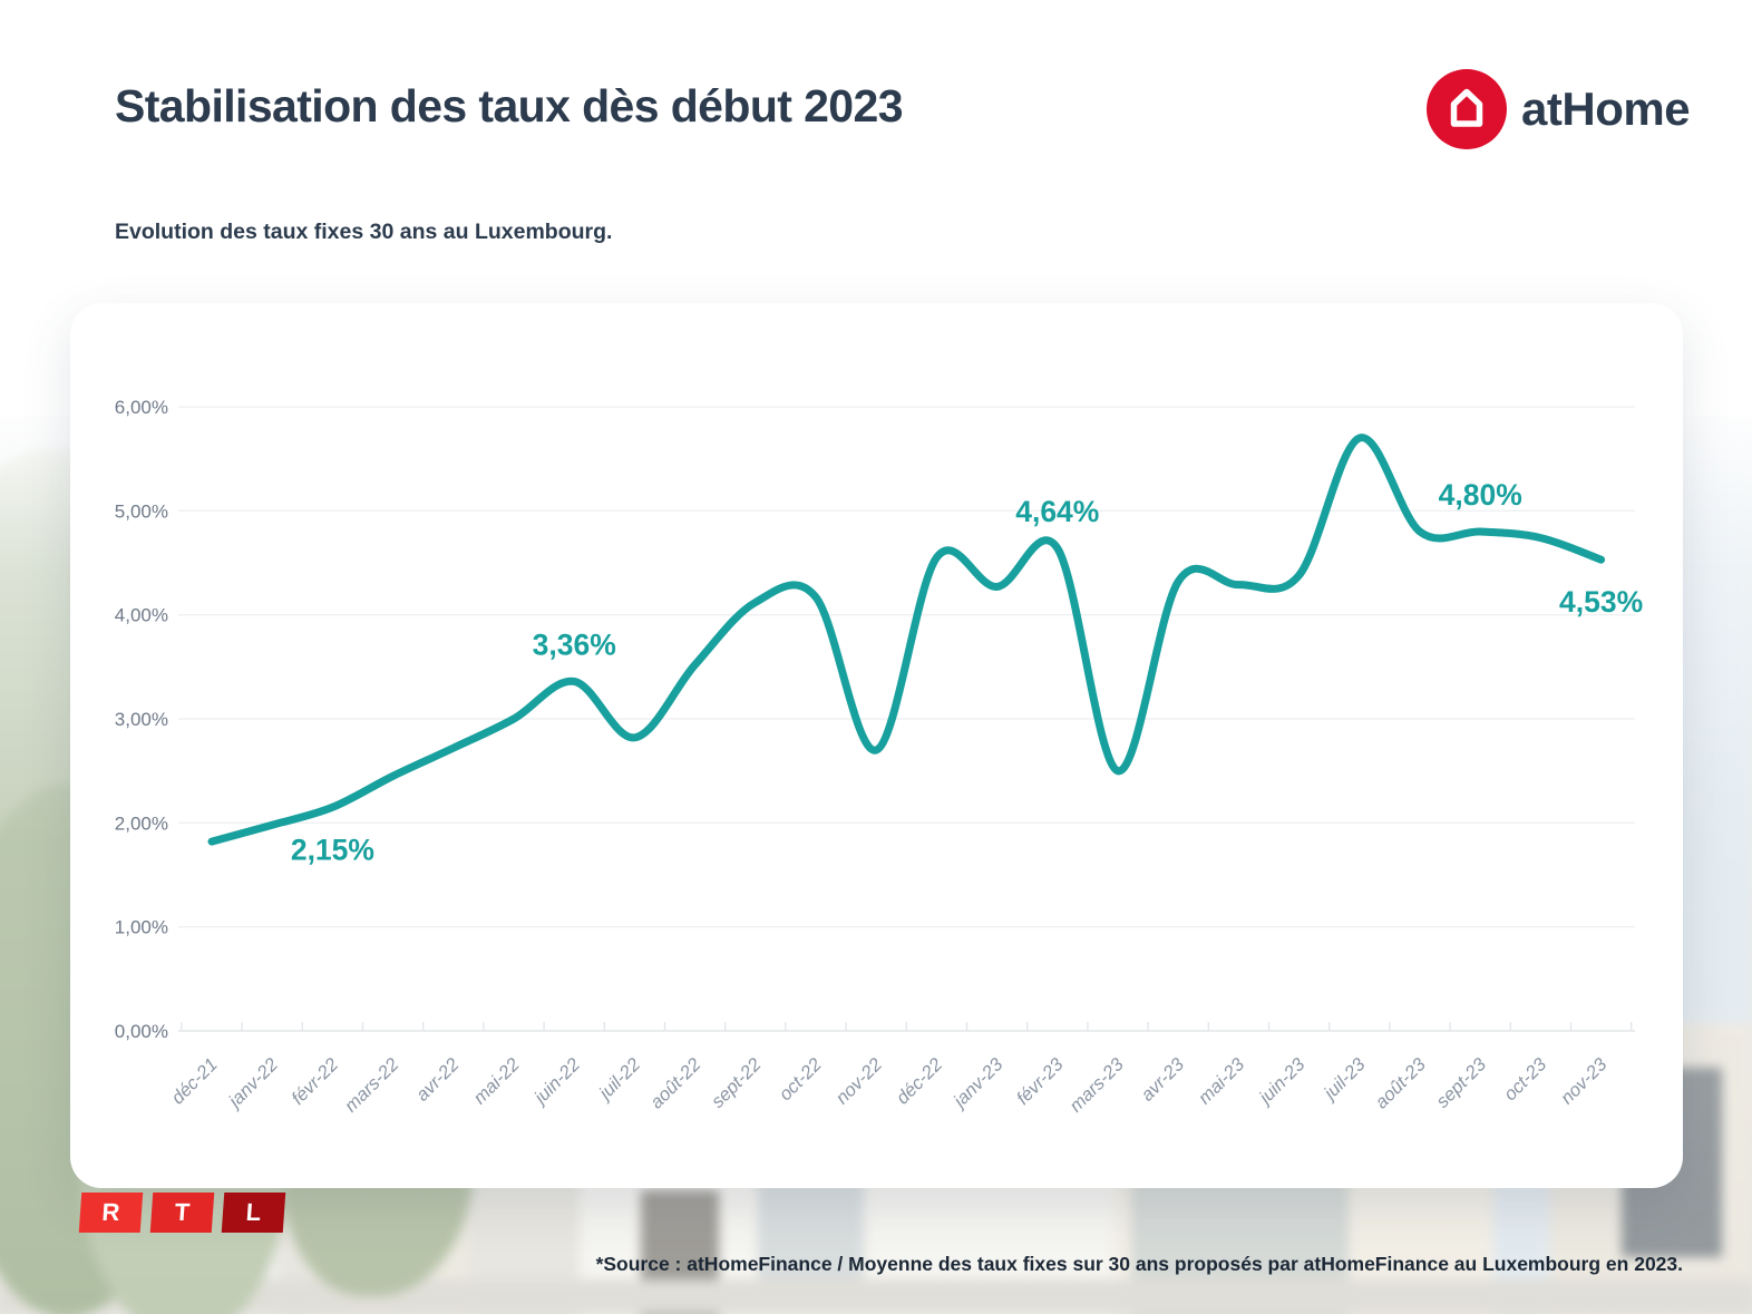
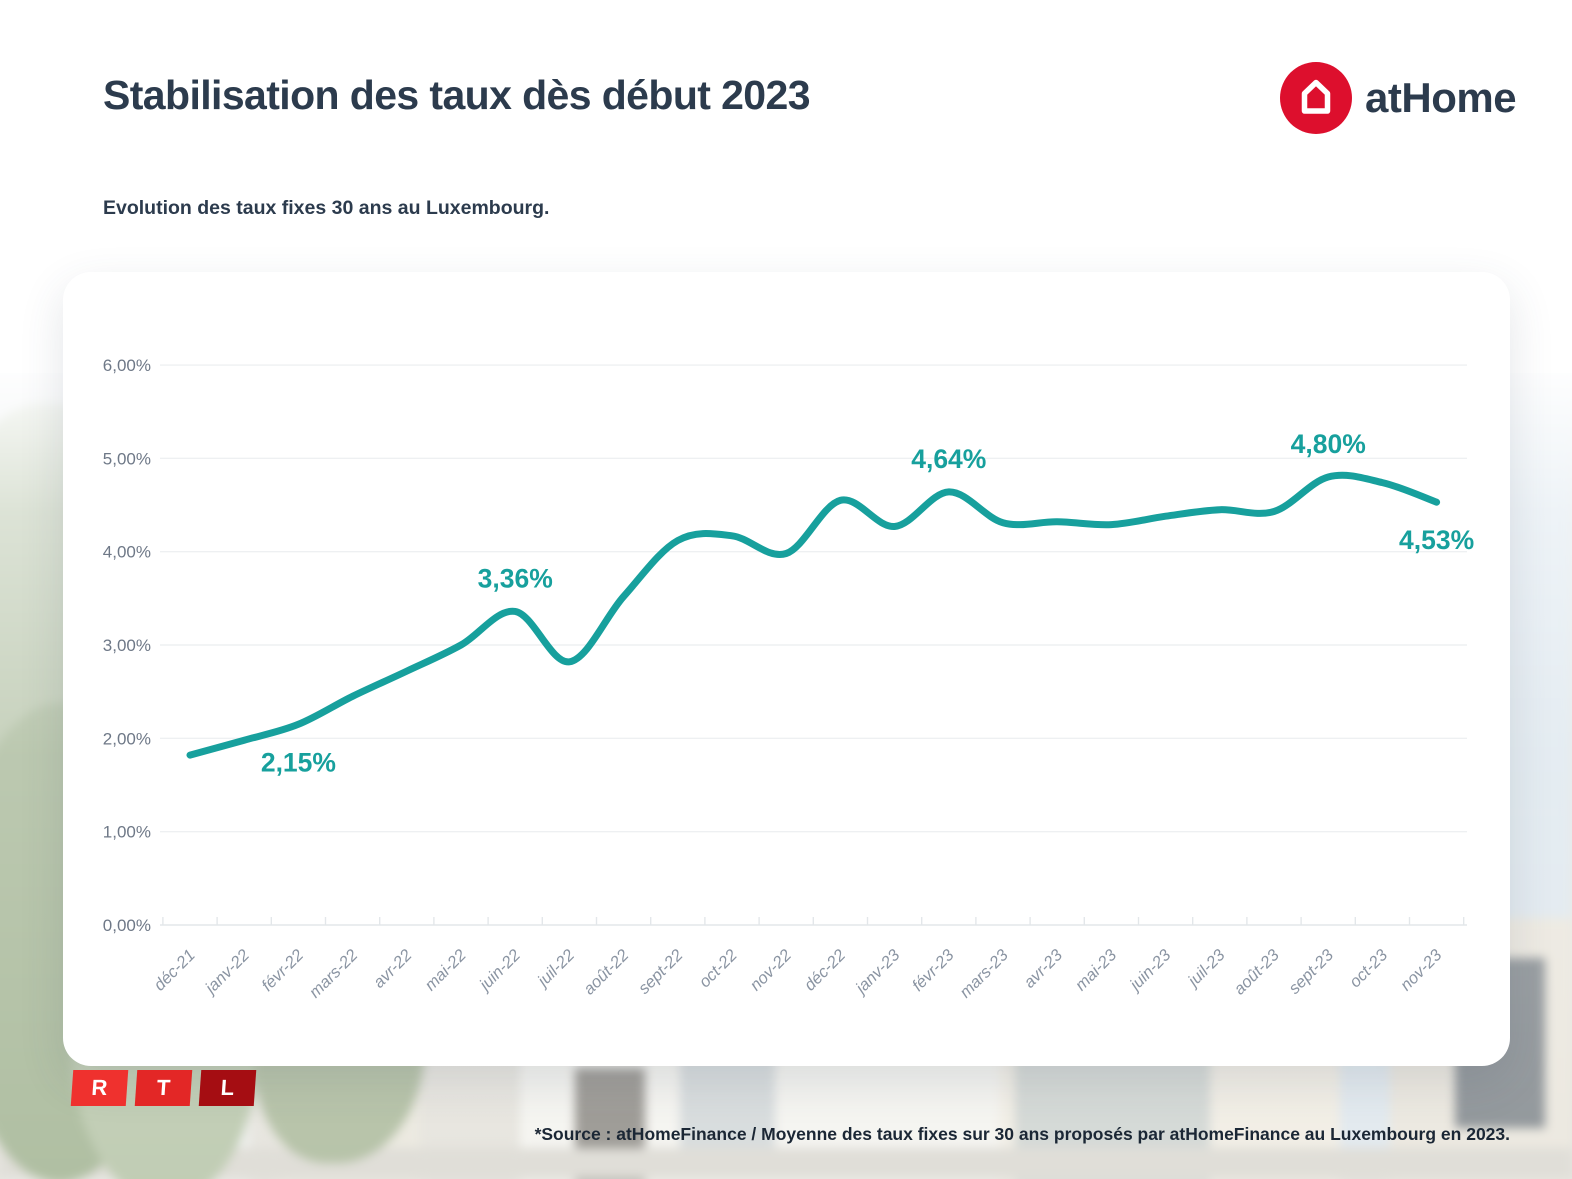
nov-22: 2,7% -> 4,0%
mars-23: 2,5% -> 4,3%
juil-23: 5,7% -> 4,5%
août-23: 4,8% -> 4,4%
